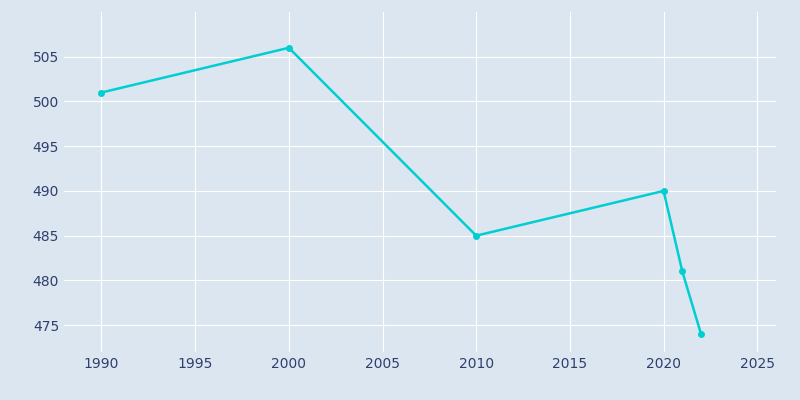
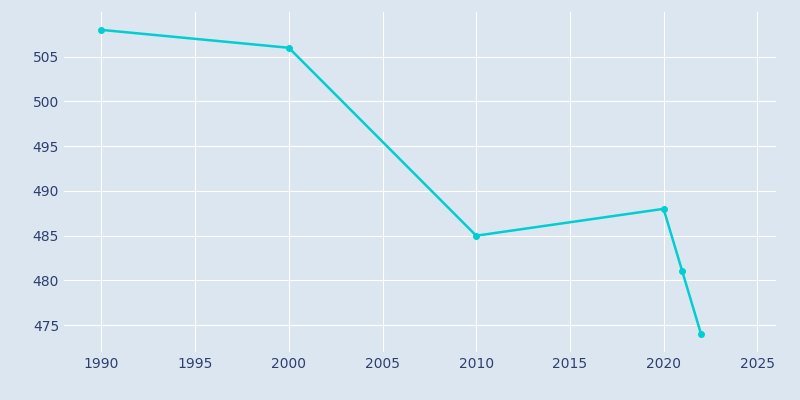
1990: 501 -> 508
2020: 490 -> 488
